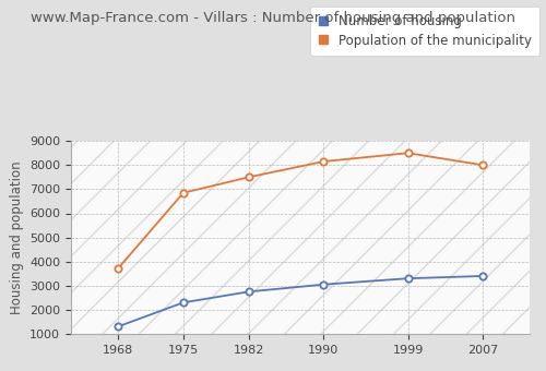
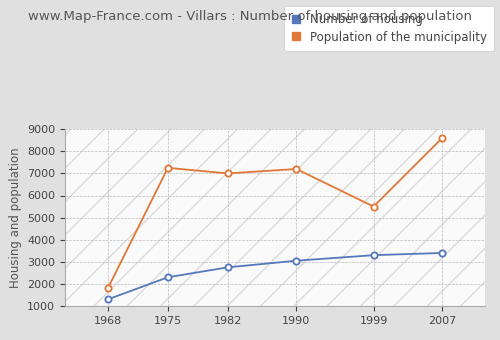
Population of the municipality/1968: 3700 -> 1800
Population of the municipality/1975: 6850 -> 7250
Population of the municipality/1982: 7500 -> 7000
Population of the municipality/1990: 8150 -> 7200
Population of the municipality/1999: 8500 -> 5500
Population of the municipality/2007: 8000 -> 8600
